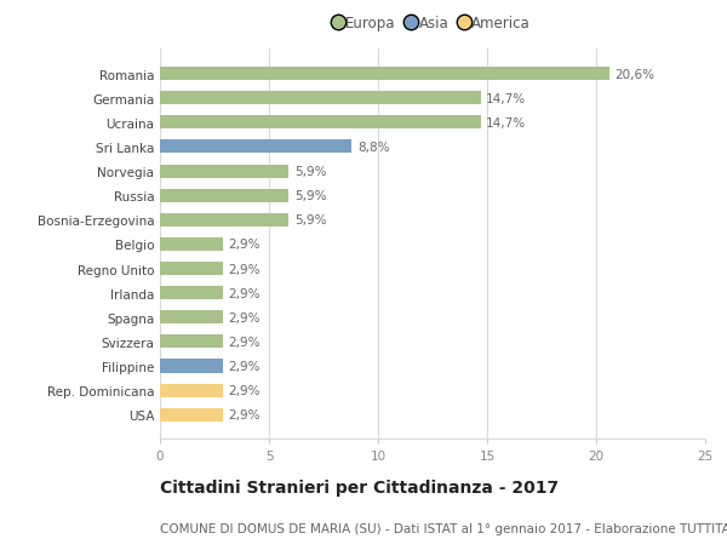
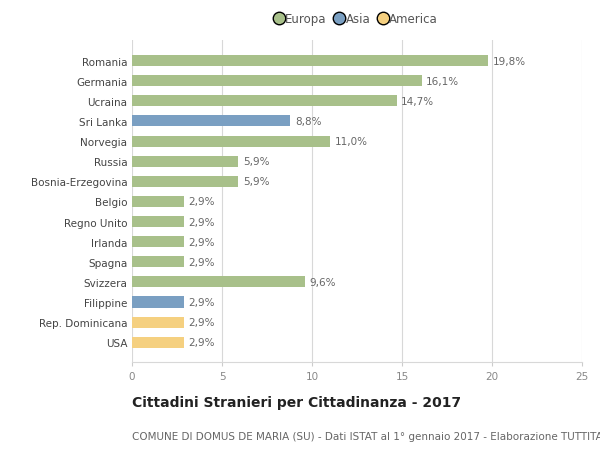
Romania: 20,6% -> 19,8%
Germania: 14,7% -> 16,1%
Norvegia: 5,9% -> 11,0%
Svizzera: 2,9% -> 9,6%
